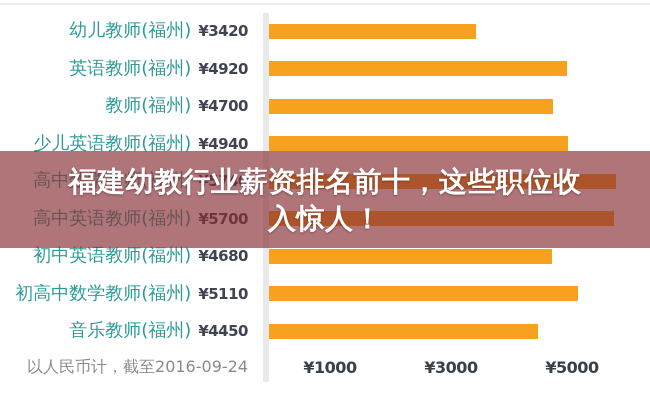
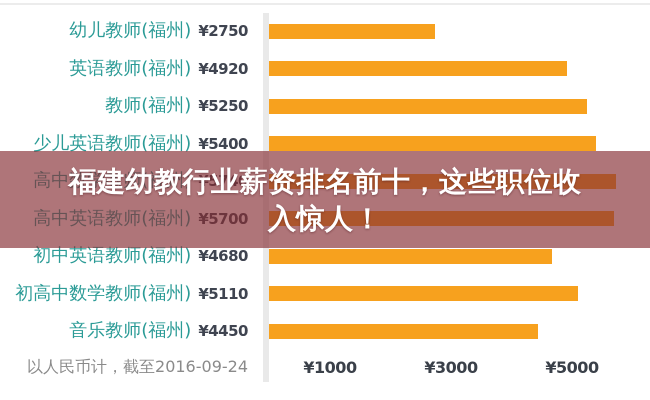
幼儿教师(福州): ¥3420 -> ¥2750
教师(福州): ¥4700 -> ¥5250
少儿英语教师(福州): ¥4940 -> ¥5400
